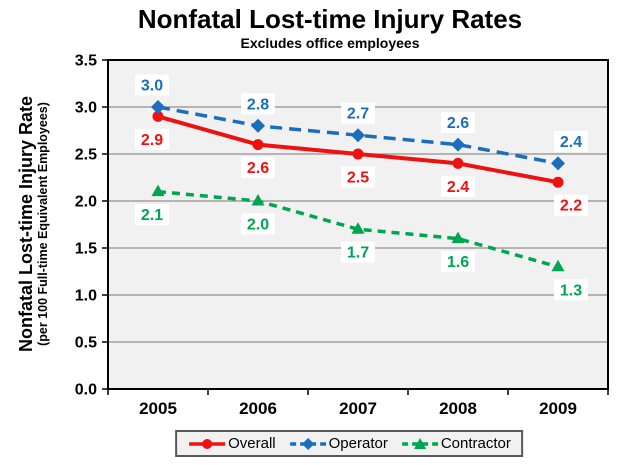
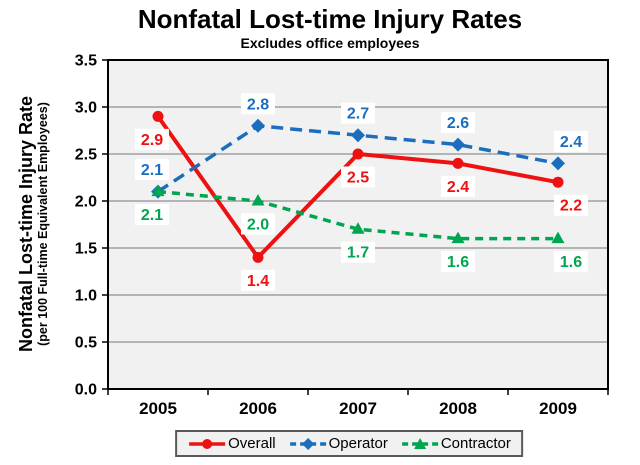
Operator/2005: 3.0 -> 2.1
Overall/2006: 2.6 -> 1.4
Contractor/2009: 1.3 -> 1.6
